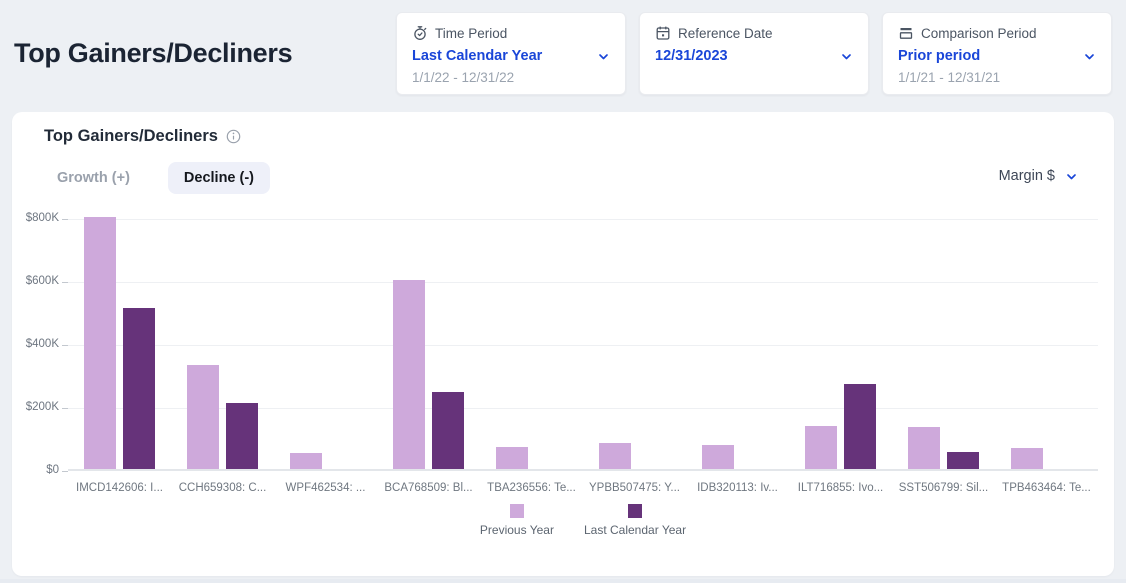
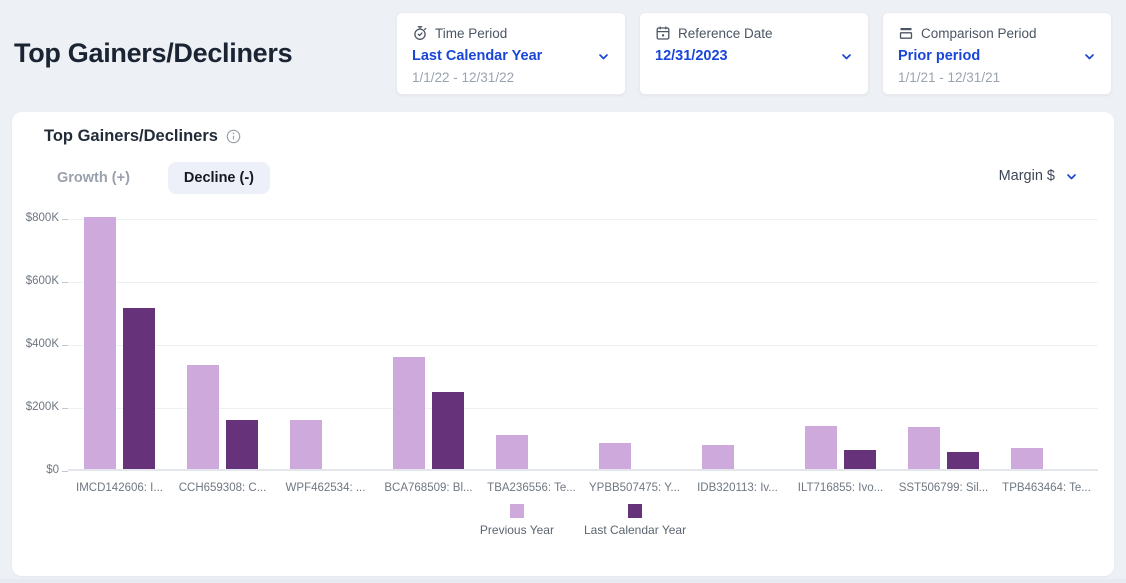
Last Calendar Year/CCH659308: C...: $210K -> $160K
Previous Year/WPF462534: ...: $50K -> $160K
Previous Year/BCA768509: Bl...: $600K -> $360K
Previous Year/TBA236556: Te...: $70K -> $110K
Last Calendar Year/ILT716855: Ivo...: $270K -> $60K
